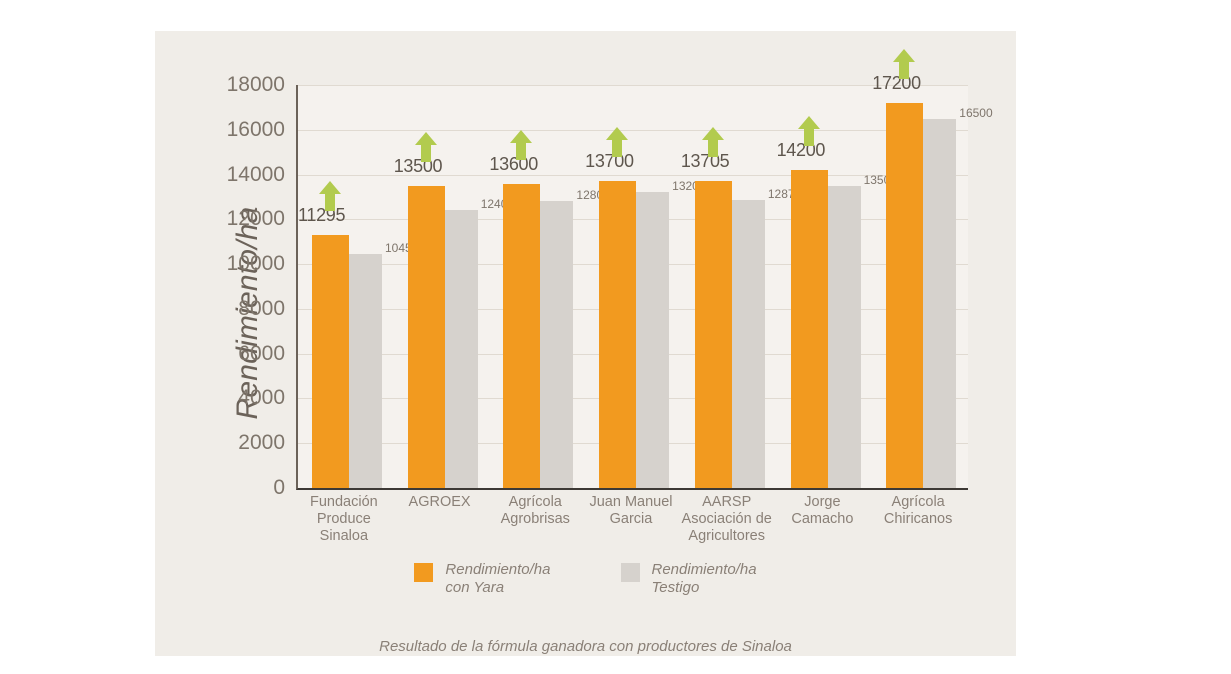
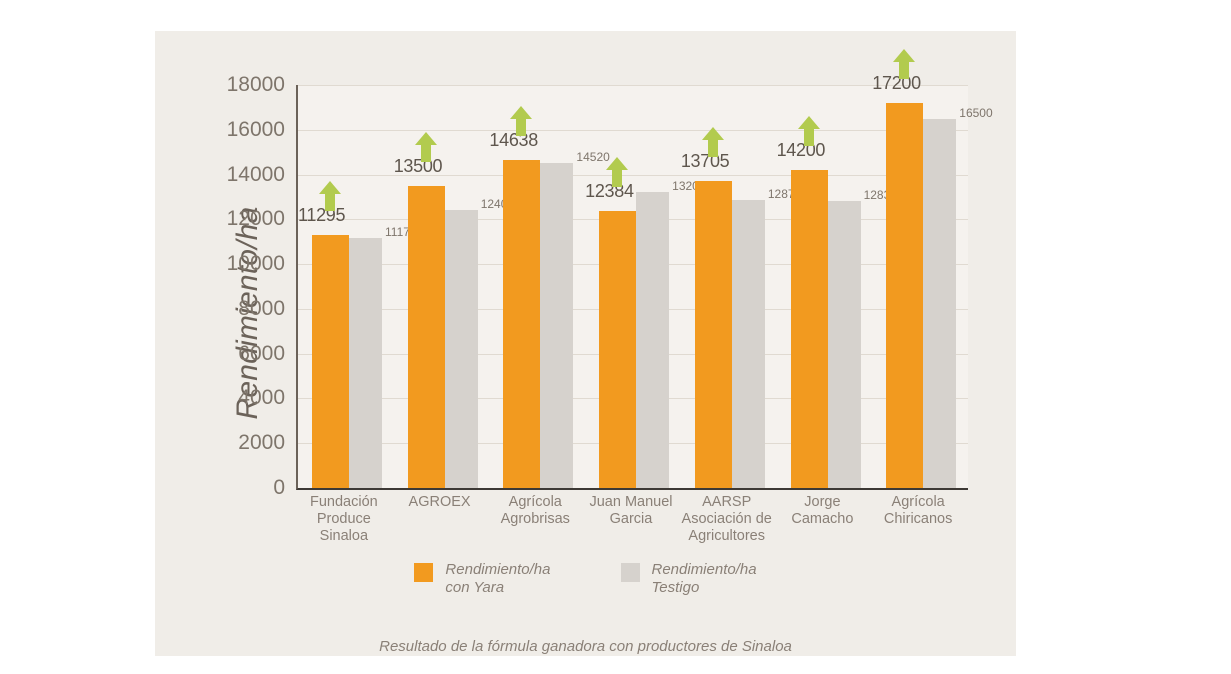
Rendimiento/ha Testigo/Fundación Produce Sinaloa: 10458 -> 11178
Rendimiento/ha con Yara/Agrícola Agrobrisas: 13600 -> 14638
Rendimiento/ha Testigo/Agrícola Agrobrisas: 12800 -> 14520
Rendimiento/ha con Yara/Juan Manuel Garcia: 13700 -> 12384
Rendimiento/ha Testigo/Jorge Camacho: 13500 -> 12832
